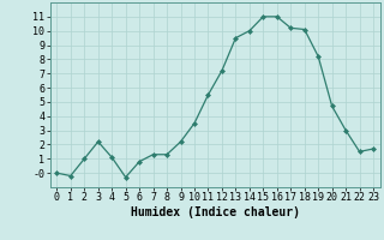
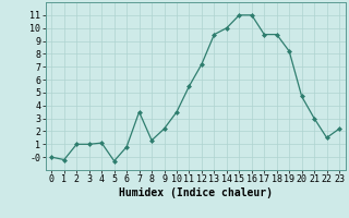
3: 2.2 -> 1.0
7: 1.3 -> 3.5
17: 10.2 -> 9.5
18: 10.1 -> 9.5
23: 1.7 -> 2.2
